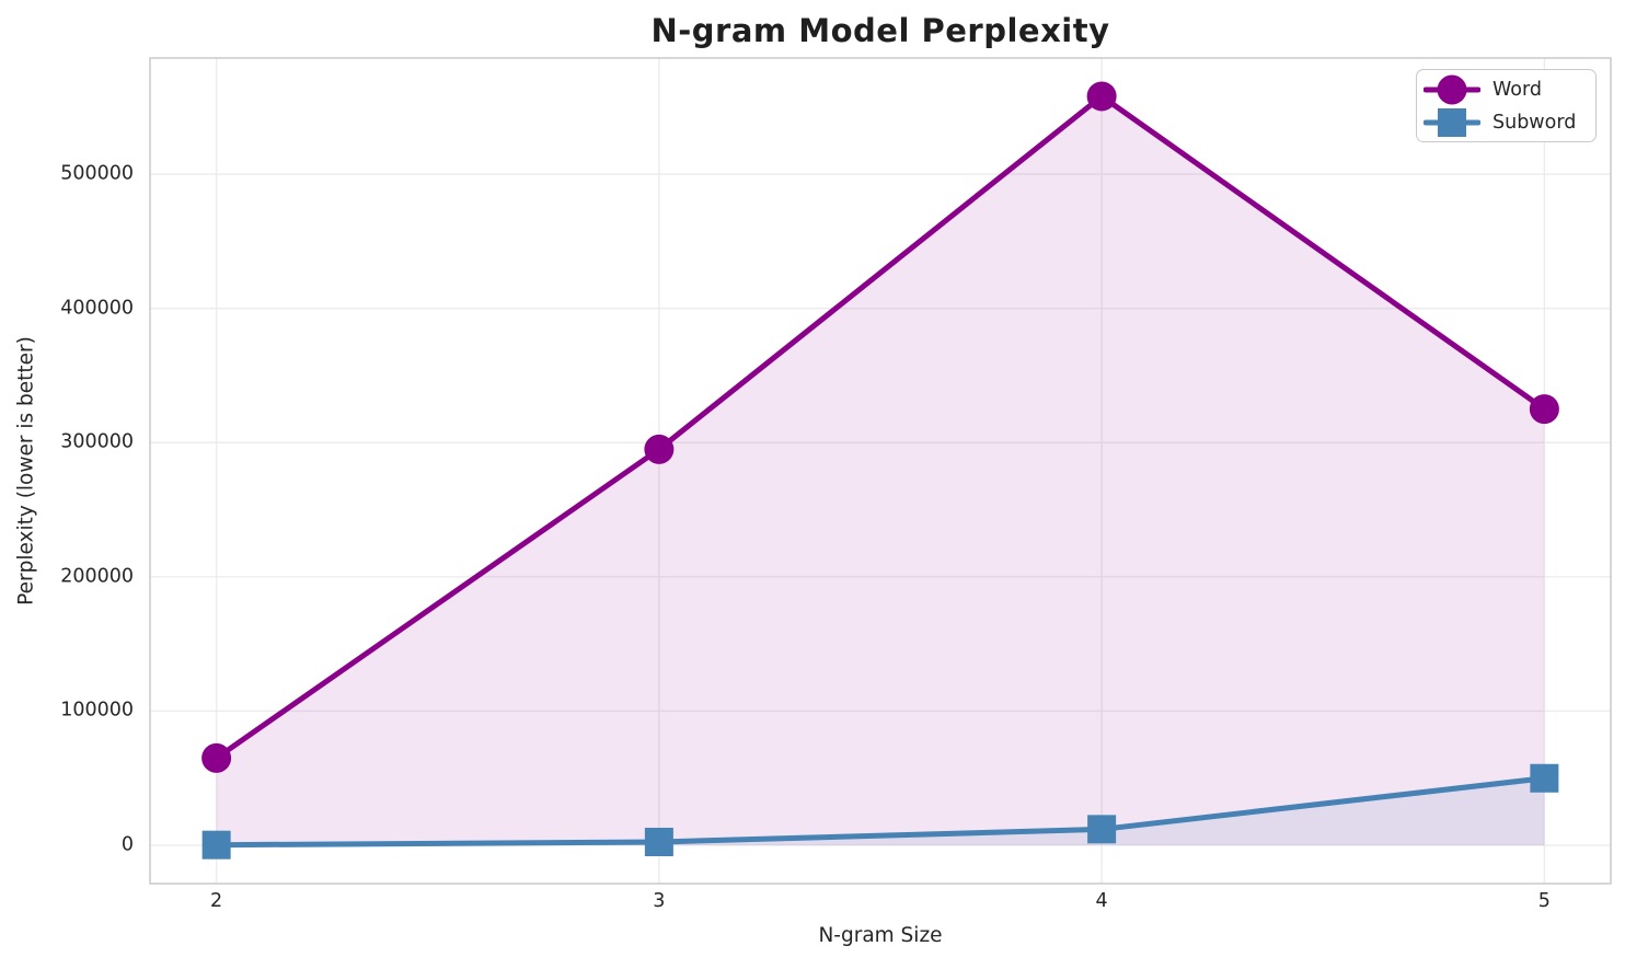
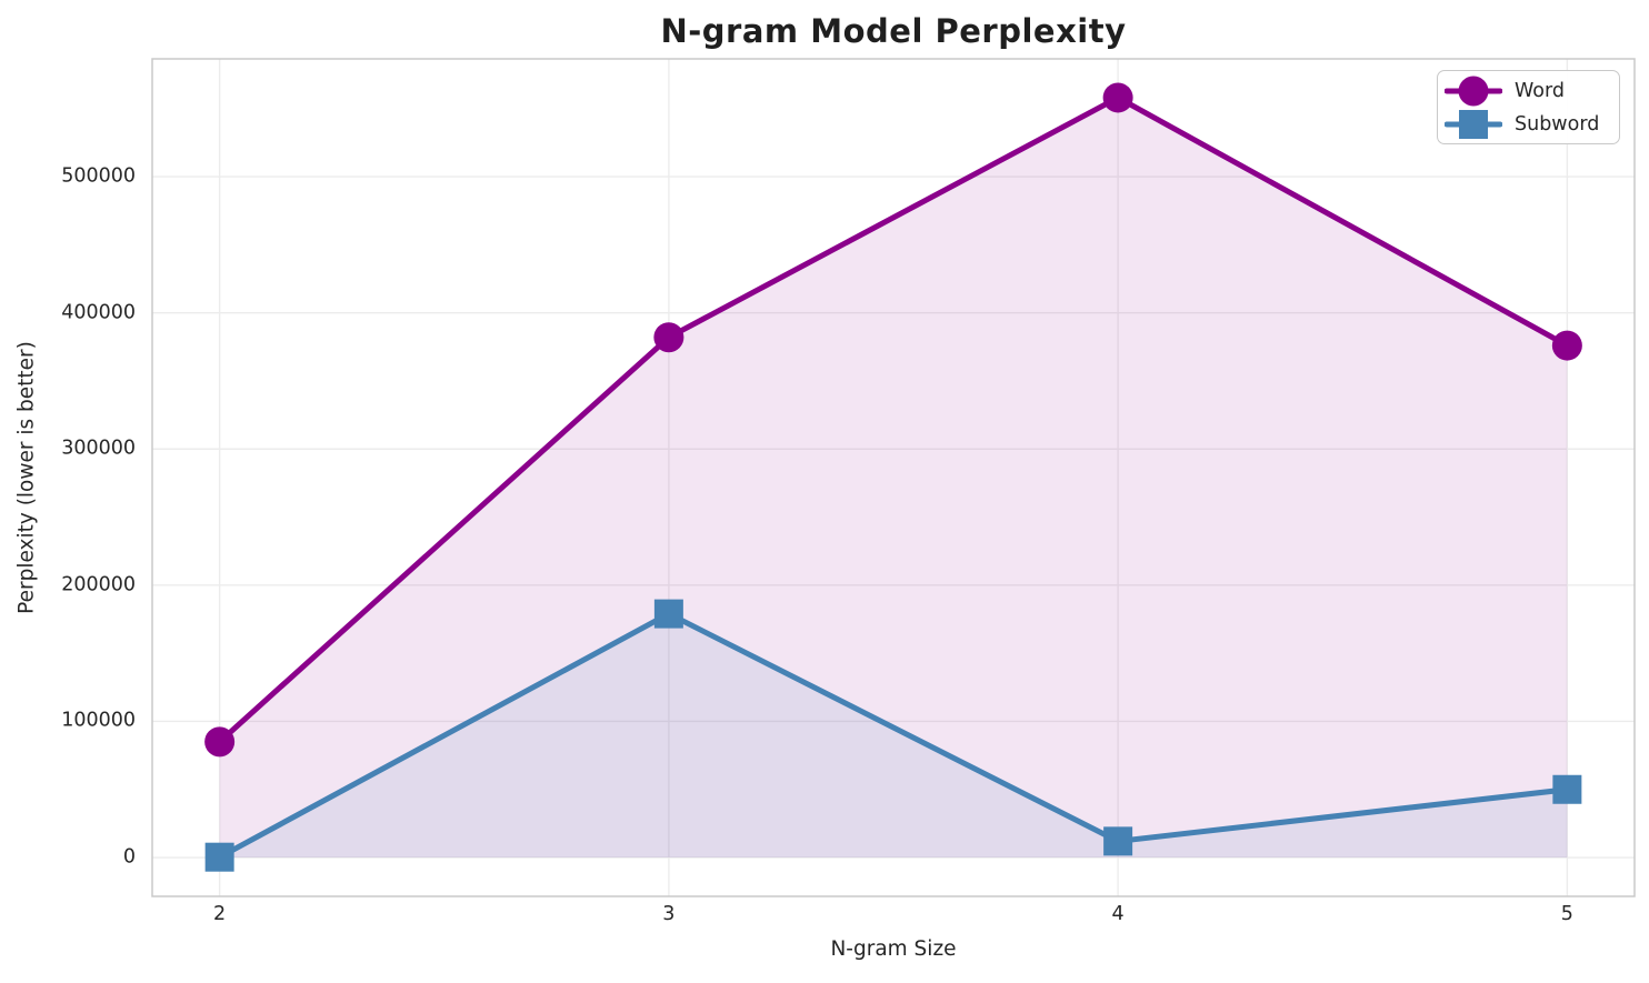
Word/2: 65000 -> 85000
Word/3: 295000 -> 382000
Subword/3: 2000 -> 179000
Word/5: 325000 -> 376000
